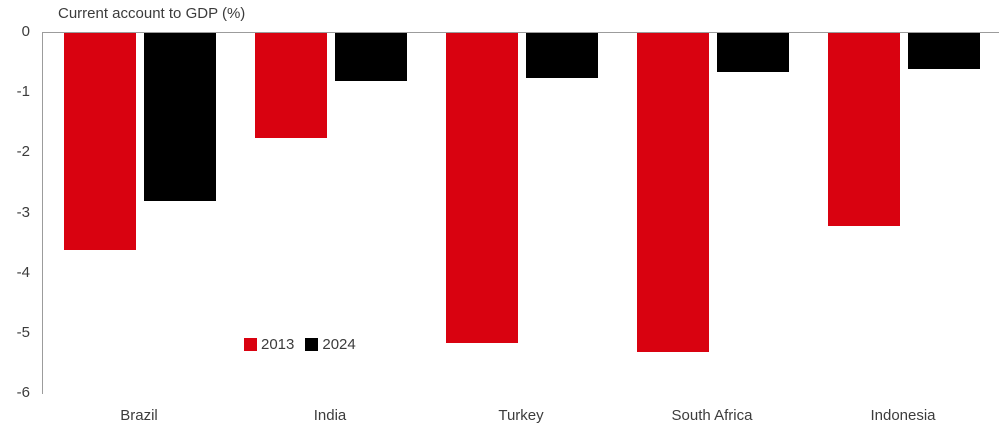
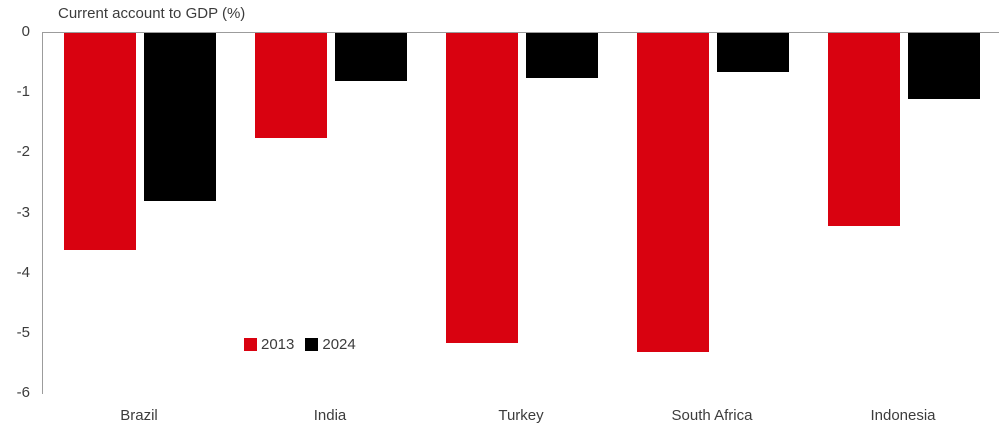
2024/Indonesia: -0.6 -> -1.1
